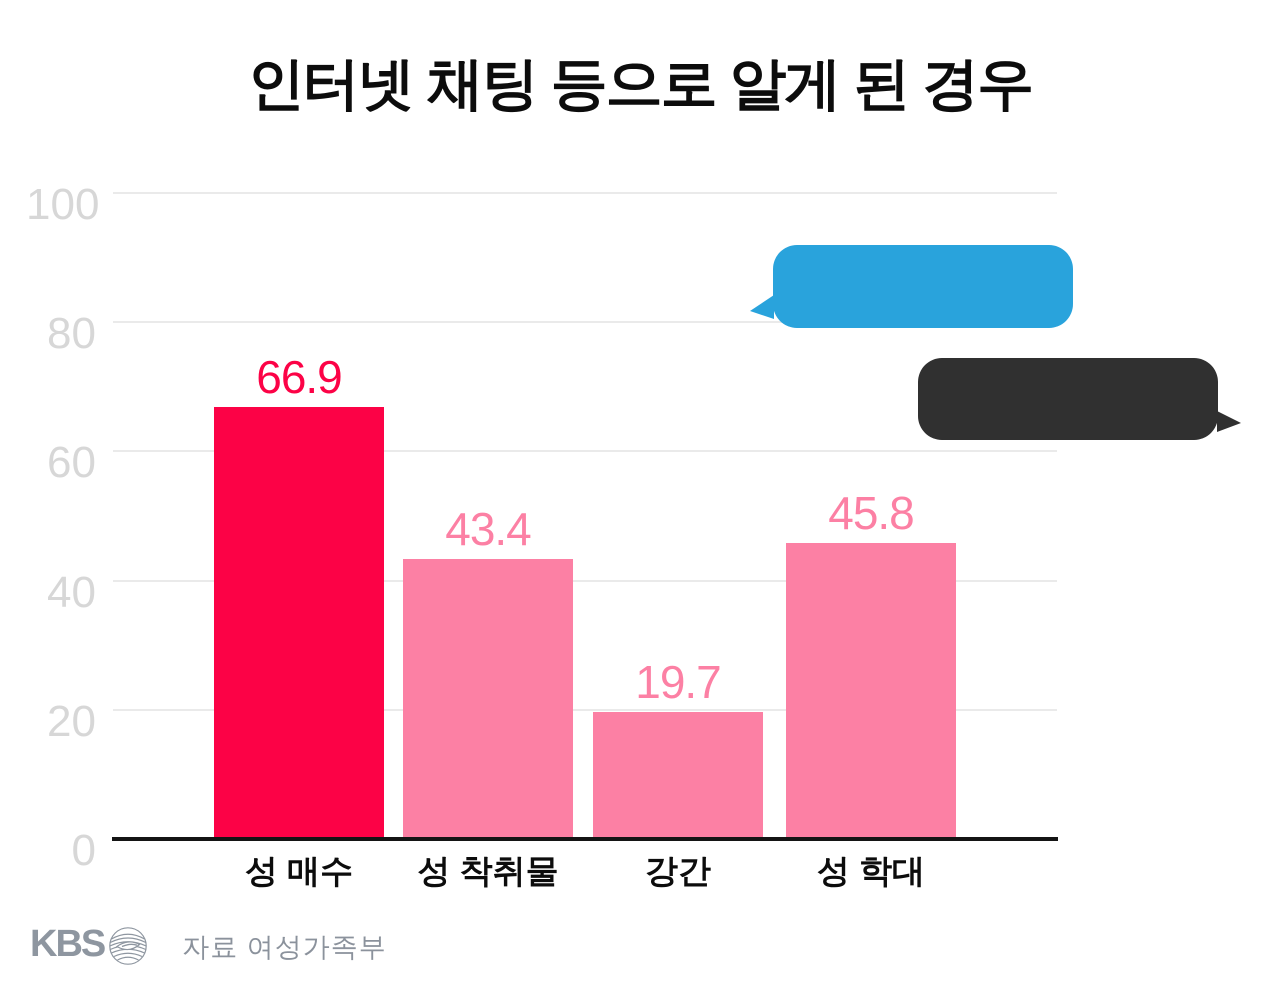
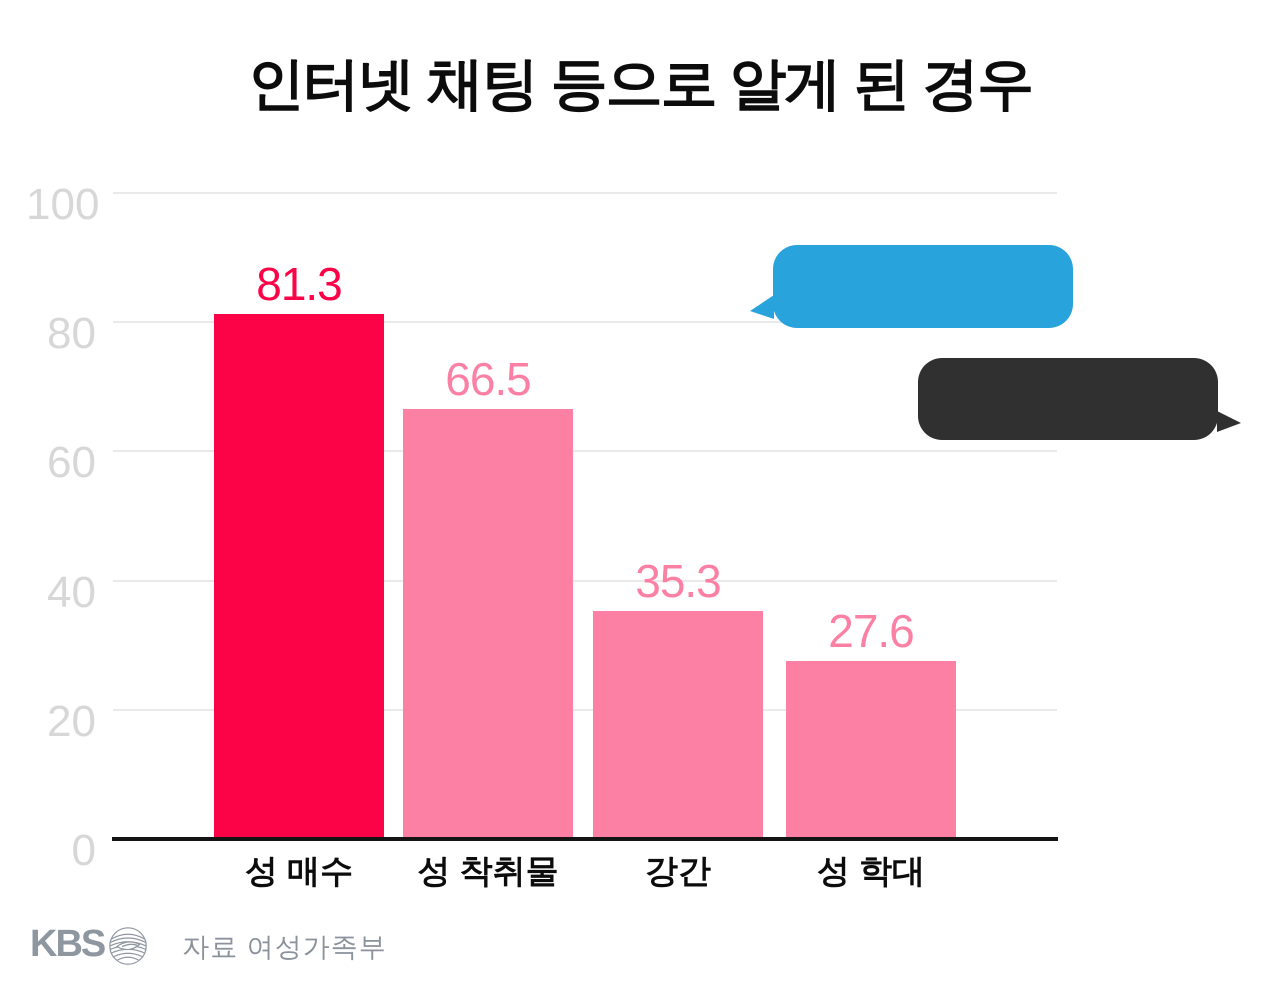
성 매수: 66.9 -> 81.3
성 착취물: 43.4 -> 66.5
강간: 19.7 -> 35.3
성 학대: 45.8 -> 27.6
